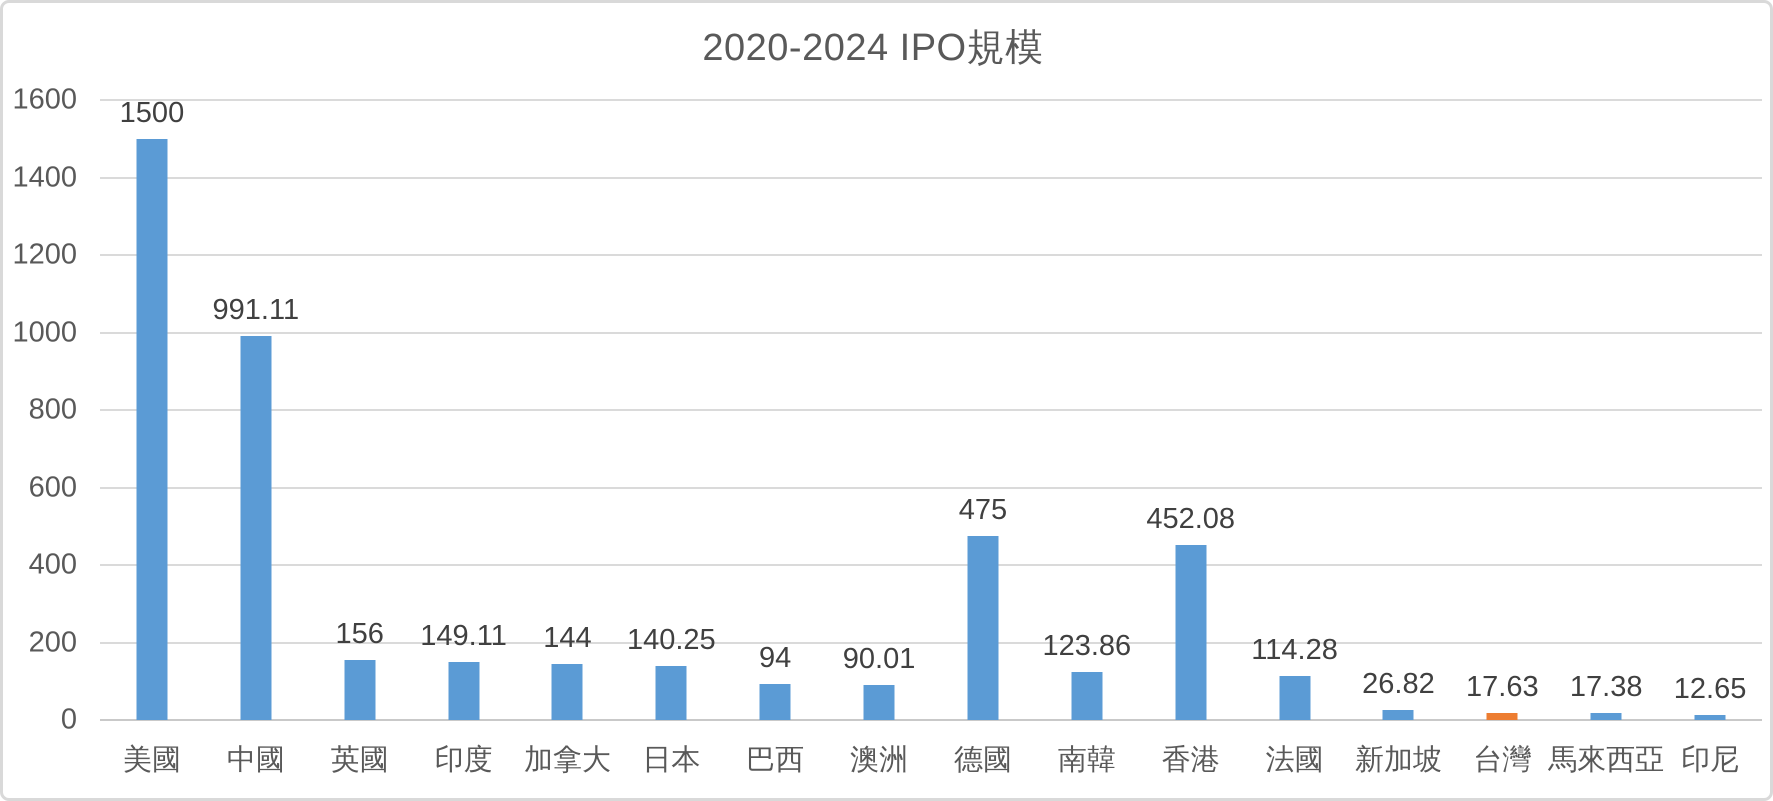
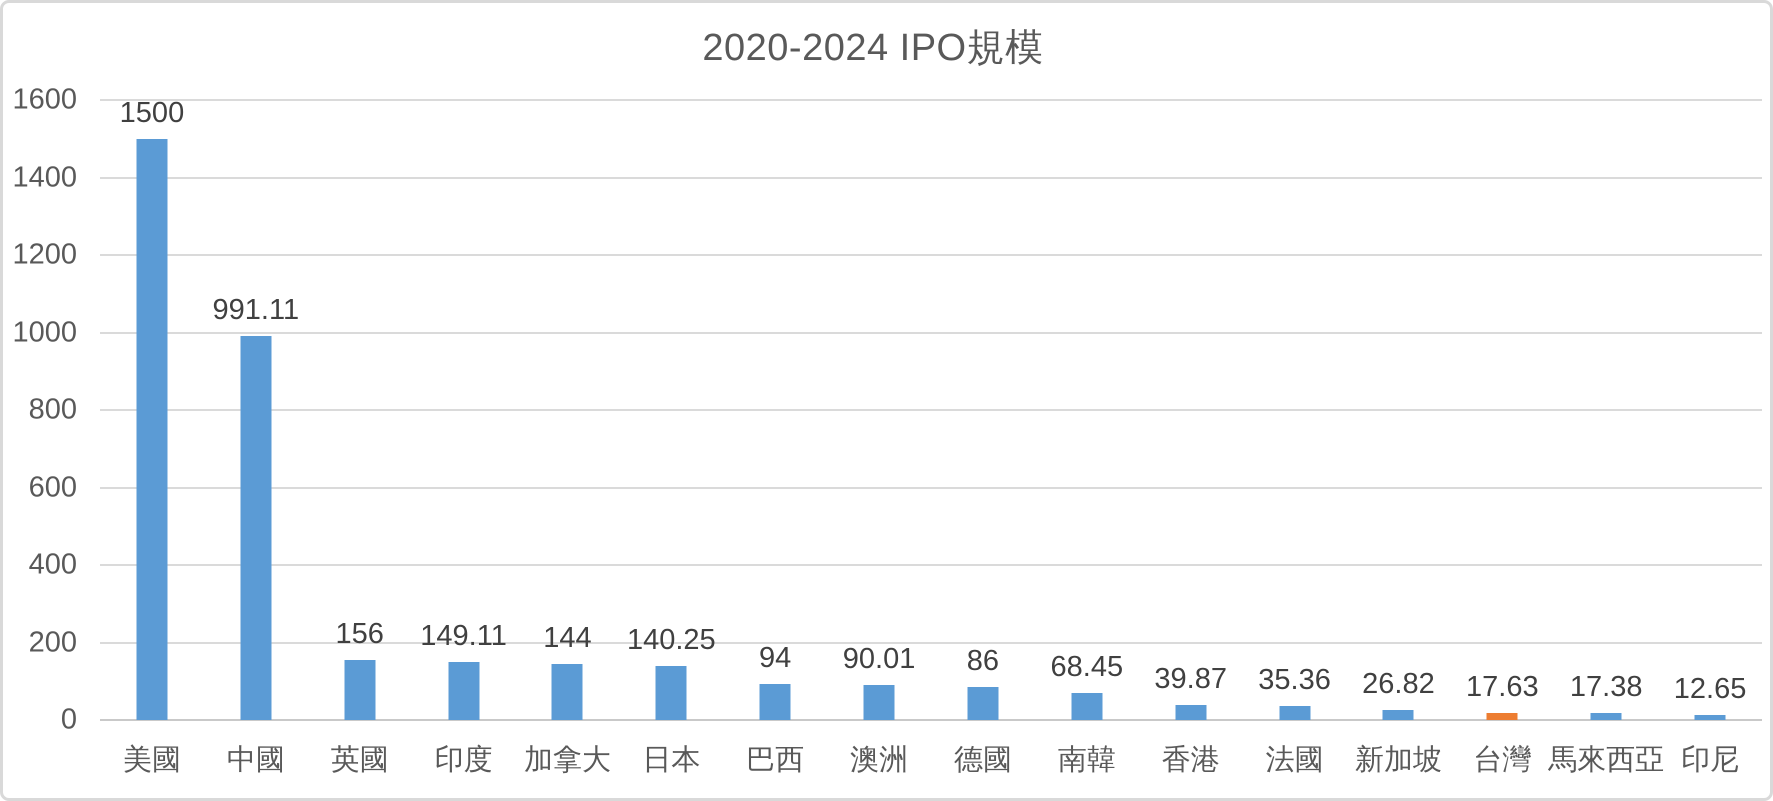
德國: 475 -> 86
南韓: 123.86 -> 68.45
香港: 452.08 -> 39.87
法國: 114.28 -> 35.36
